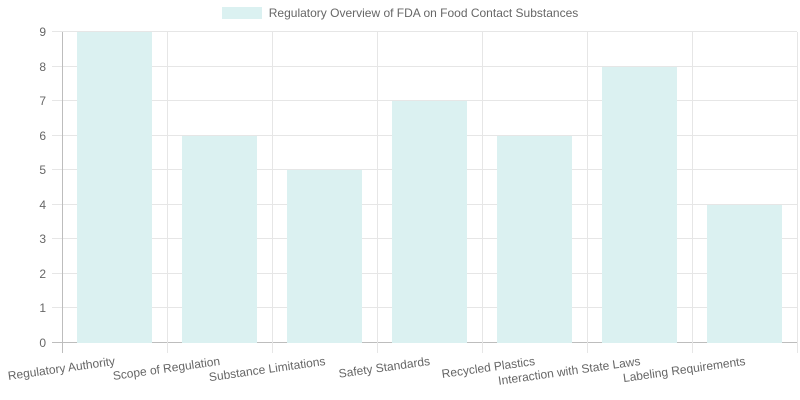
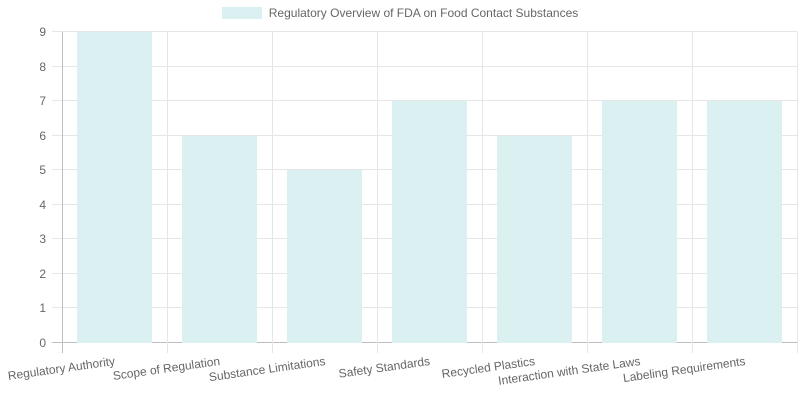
Interaction with State Laws: 8 -> 7
Labeling Requirements: 4 -> 7
